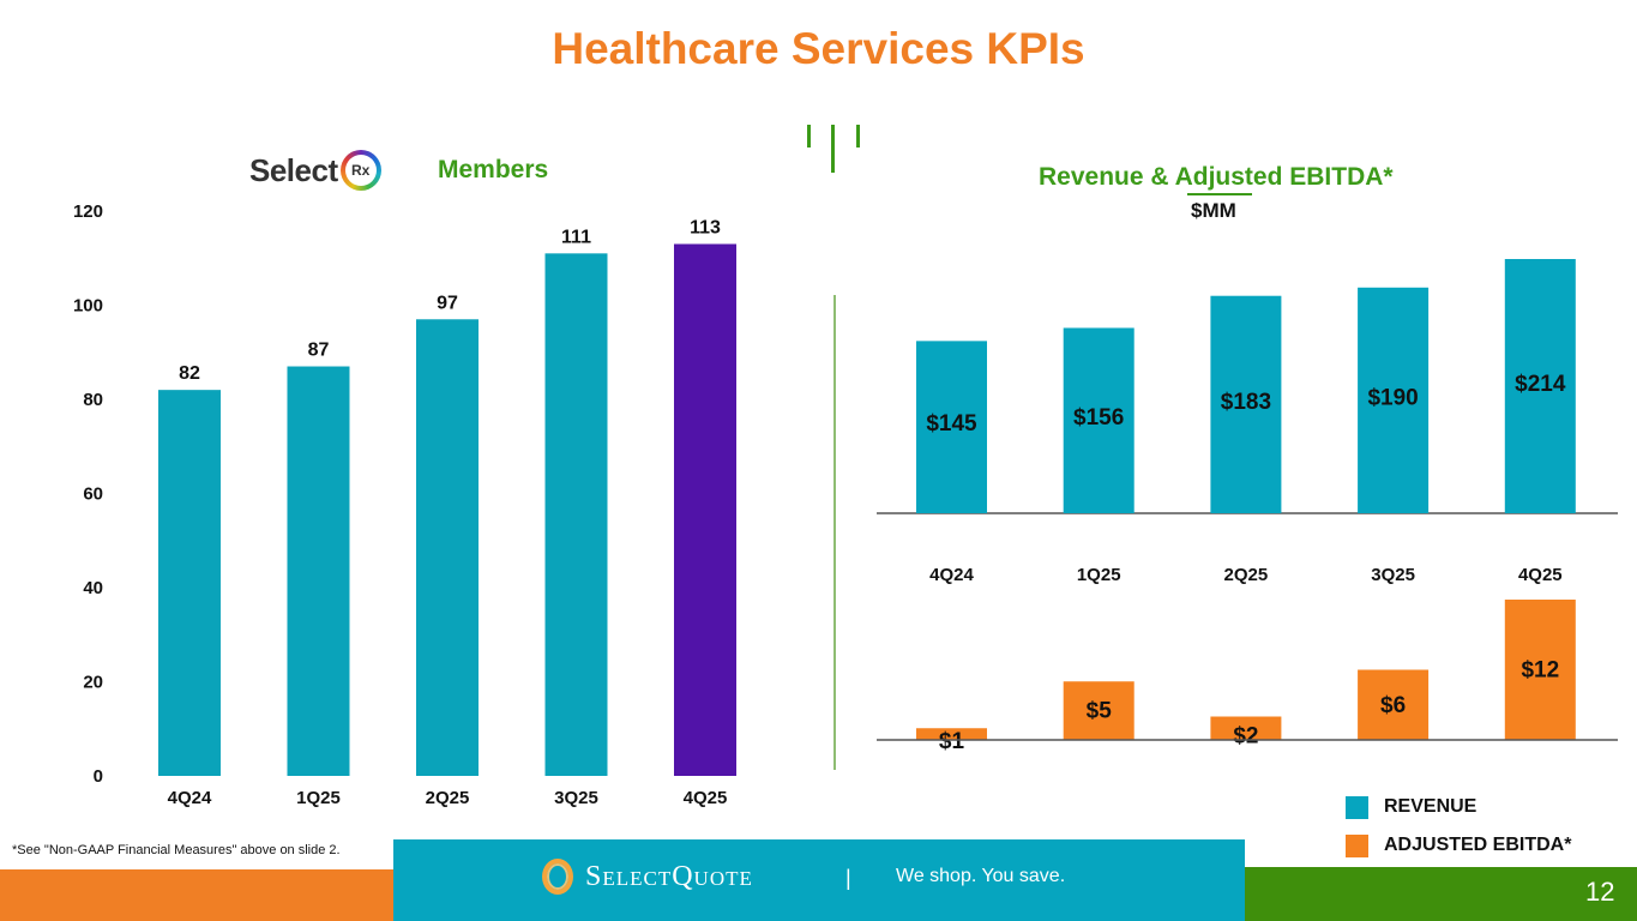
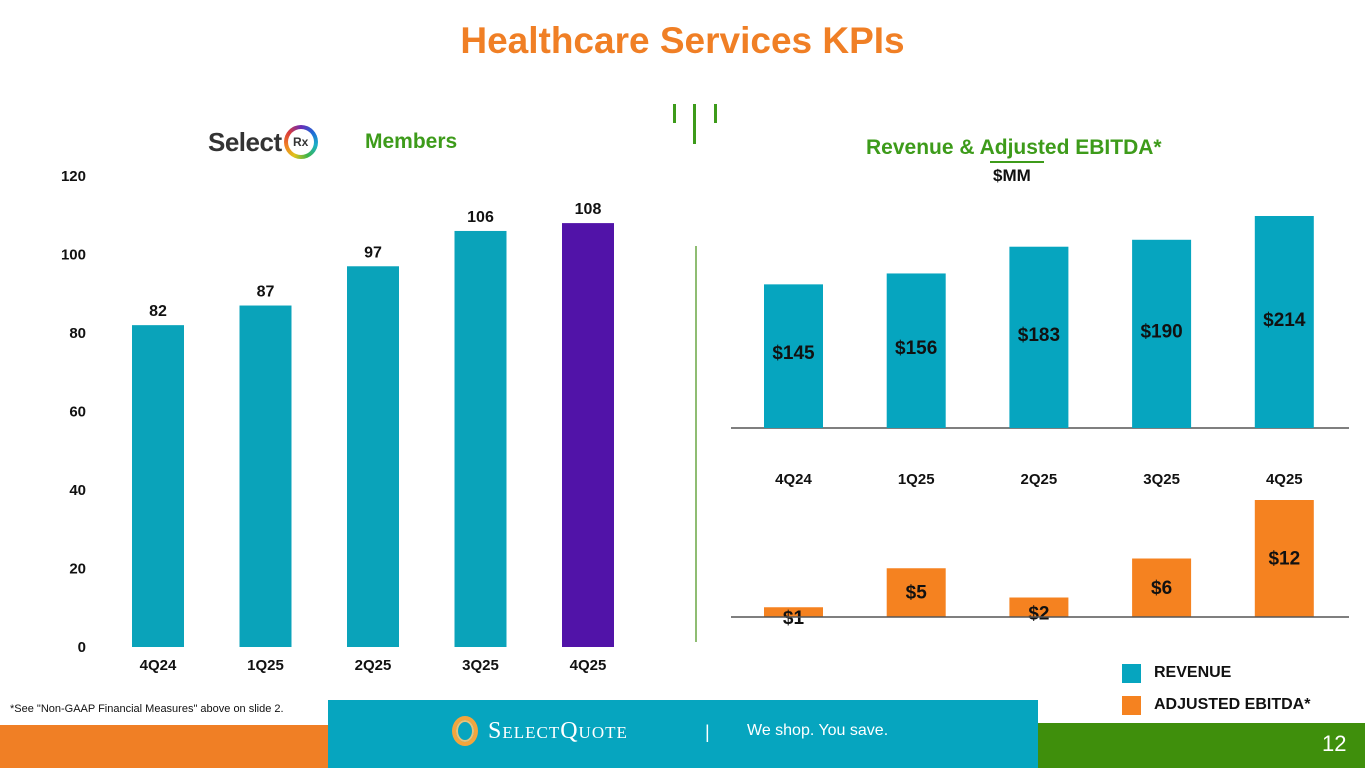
Members/3Q25: 111 -> 106
Members/4Q25: 113 -> 108
